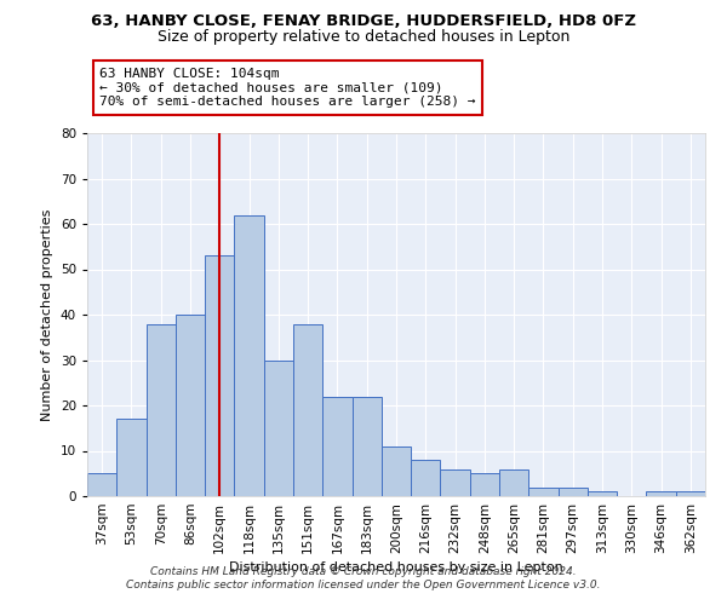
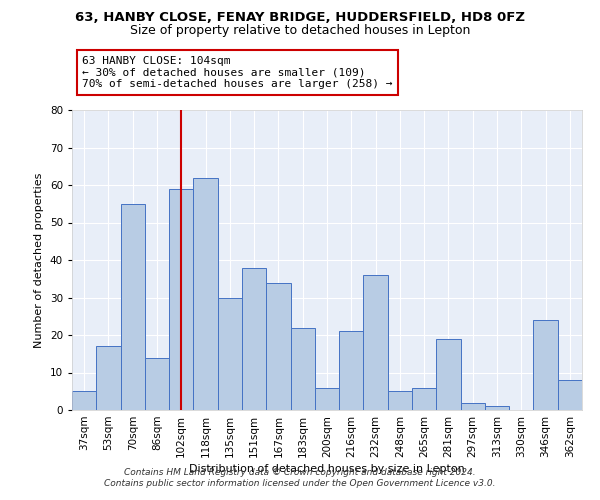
70sqm: 38 -> 55
86sqm: 40 -> 14
102sqm: 53 -> 59
167sqm: 22 -> 34
200sqm: 11 -> 6
216sqm: 8 -> 21
232sqm: 6 -> 36
281sqm: 2 -> 19
346sqm: 1 -> 24
362sqm: 1 -> 8
